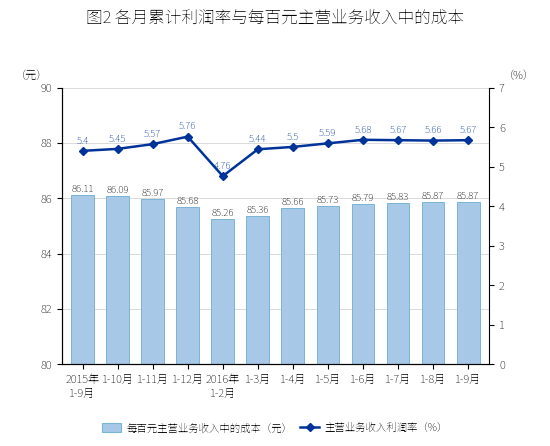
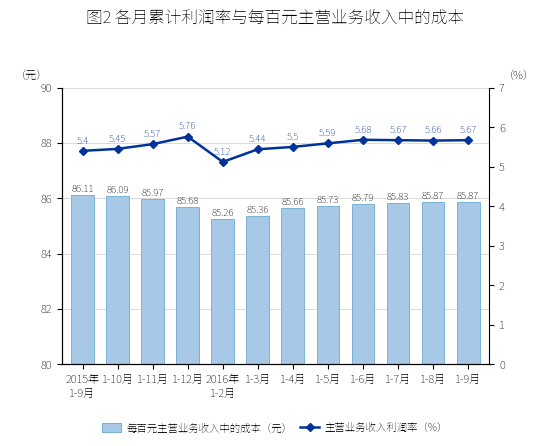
主营业务收入利润率（%）/2016年 1-2月: 4.76 -> 5.12
